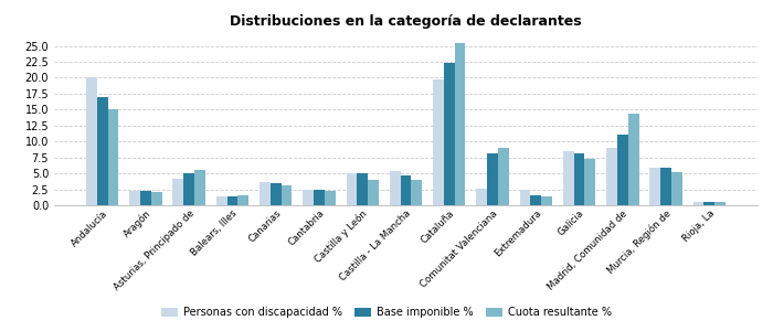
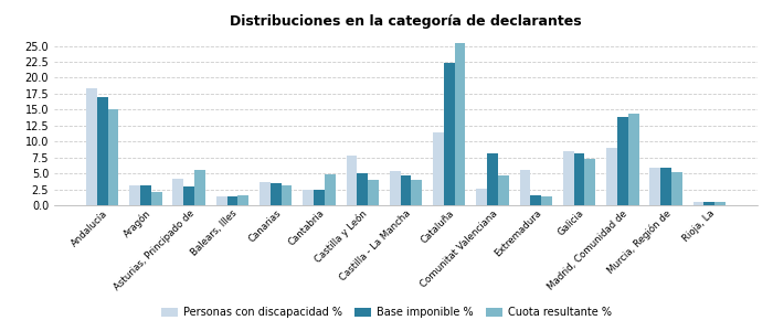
Personas con discapacidad %/Andalucía: 20.0 -> 18.4
Personas con discapacidad %/Aragón: 2.3 -> 3.2
Base imponible %/Aragón: 2.3 -> 3.2
Base imponible %/Asturias, Principado de: 5.0 -> 3.0
Cuota resultante %/Cantabria: 2.3 -> 4.8
Personas con discapacidad %/Castilla y León: 5.1 -> 7.8
Personas con discapacidad %/Cataluña: 19.8 -> 11.4
Cuota resultante %/Comunitat Valenciana: 9.0 -> 4.6
Personas con discapacidad %/Extremadura: 2.4 -> 5.6
Base imponible %/Madrid, Comunidad de: 11.0 -> 13.8
